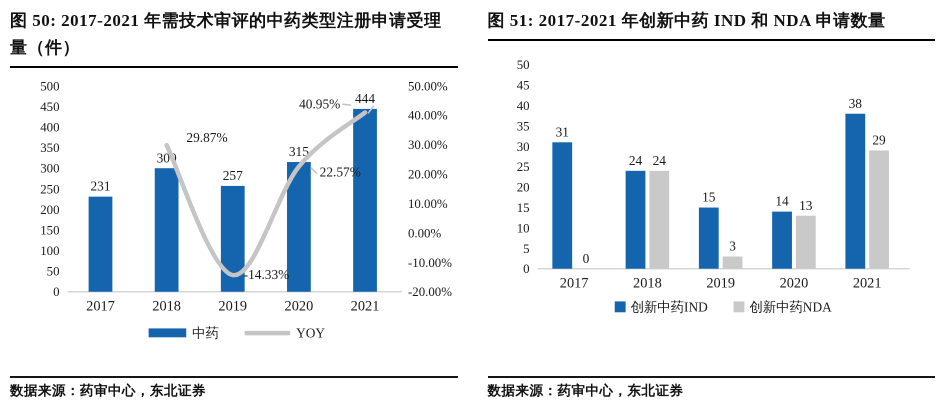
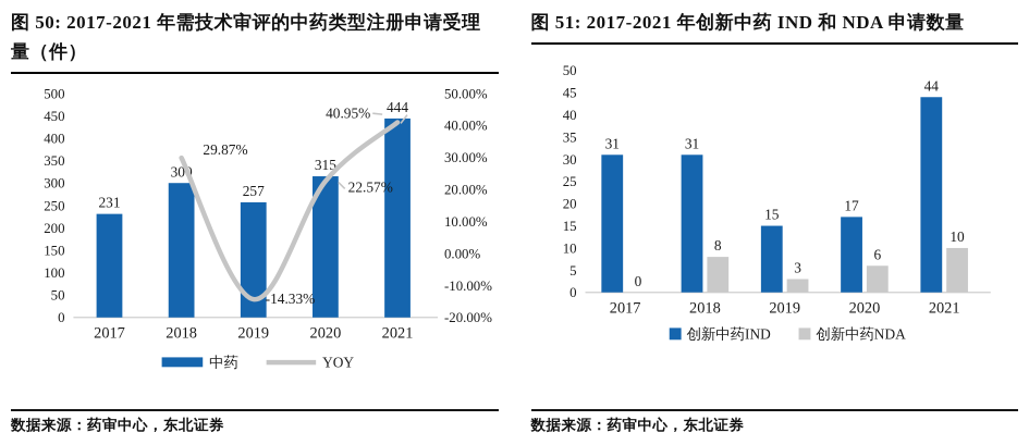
图 51: 2017-2021 年创新中药 IND 和 NDA 申请数量/创新中药IND/2018: 24 -> 31
图 51: 2017-2021 年创新中药 IND 和 NDA 申请数量/创新中药NDA/2018: 24 -> 8
图 51: 2017-2021 年创新中药 IND 和 NDA 申请数量/创新中药IND/2020: 14 -> 17
图 51: 2017-2021 年创新中药 IND 和 NDA 申请数量/创新中药NDA/2020: 13 -> 6
图 51: 2017-2021 年创新中药 IND 和 NDA 申请数量/创新中药IND/2021: 38 -> 44
图 51: 2017-2021 年创新中药 IND 和 NDA 申请数量/创新中药NDA/2021: 29 -> 10
